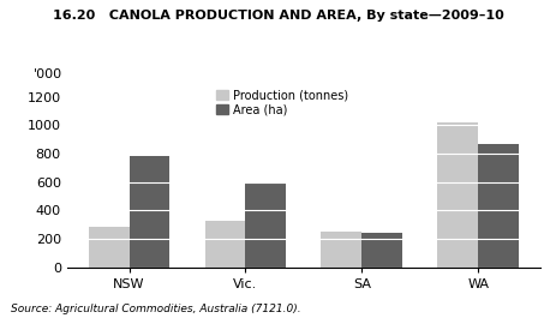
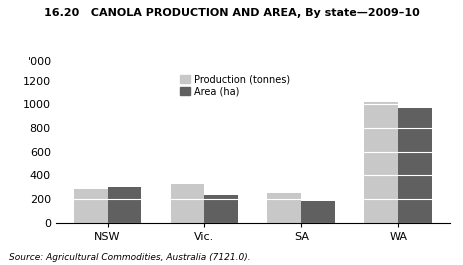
Area (ha)/NSW: 780 -> 300
Area (ha)/Vic.: 600 -> 230
Area (ha)/SA: 240 -> 180
Area (ha)/WA: 870 -> 970
